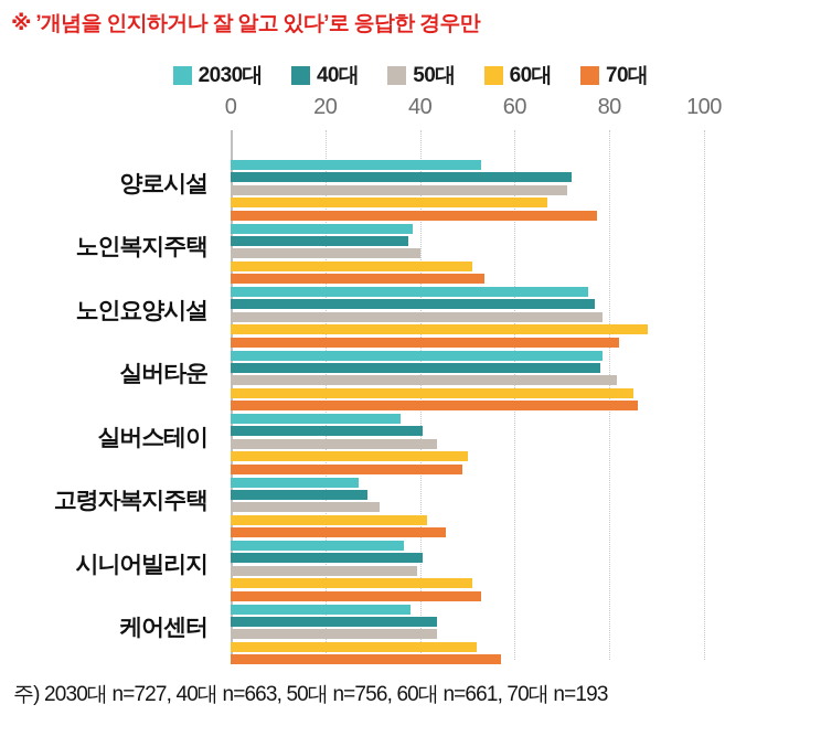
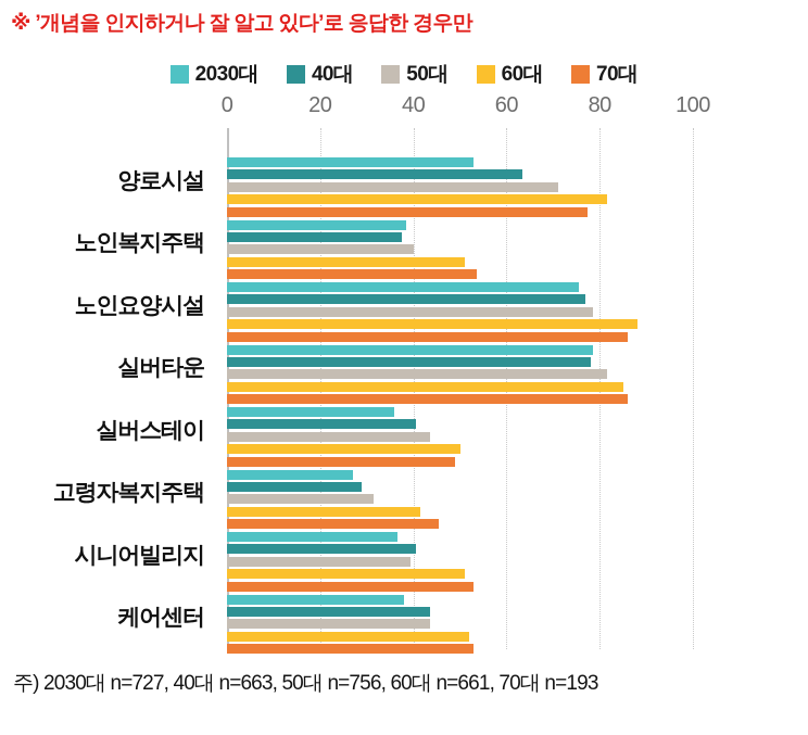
40대/양로시설: 72 -> 64
60대/양로시설: 67 -> 82
70대/노인요양시설: 82 -> 86
70대/케어센터: 57 -> 53
